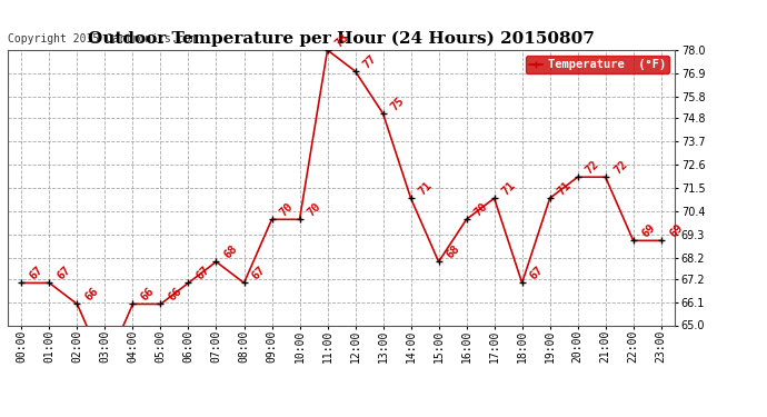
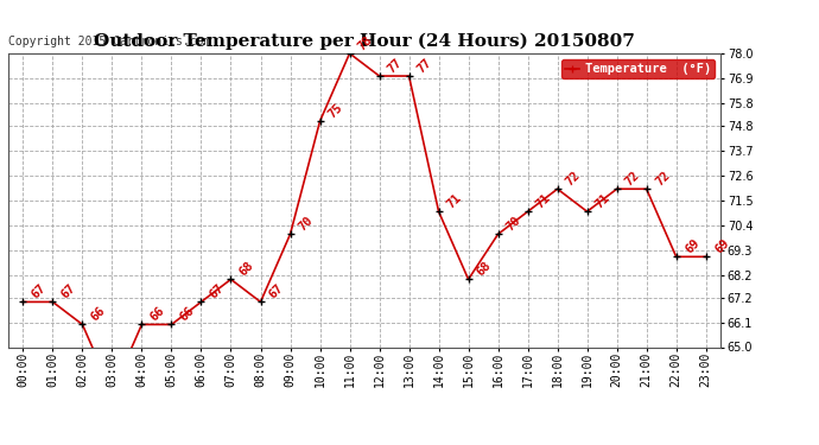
10:00: 70 -> 75
13:00: 75 -> 77
18:00: 67 -> 72
